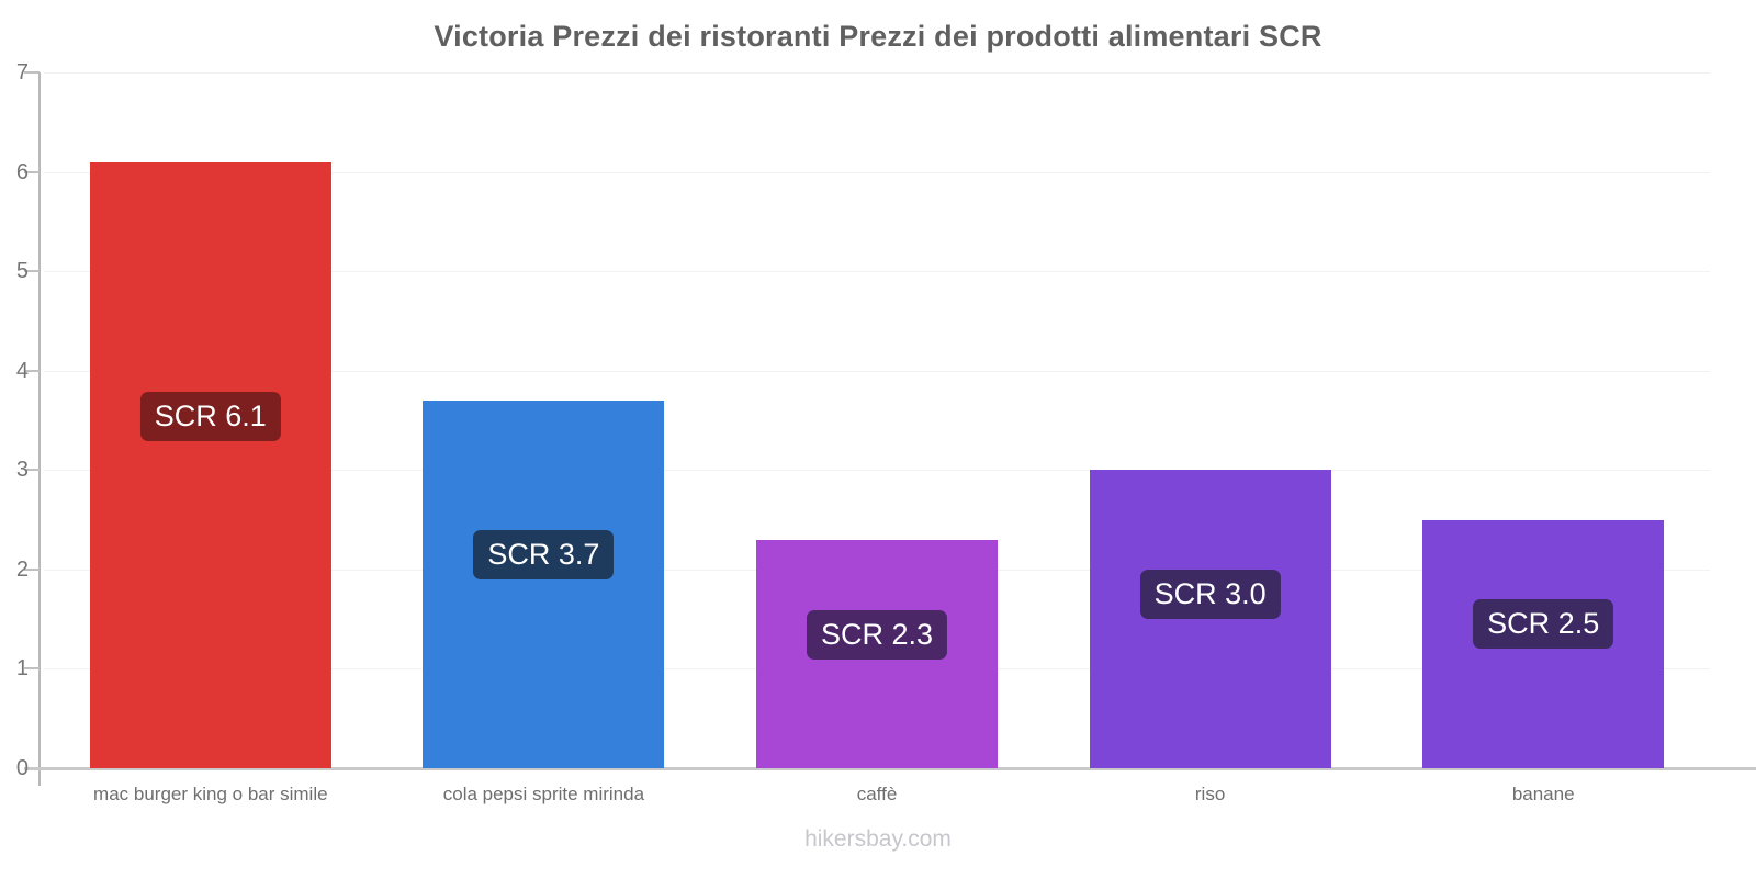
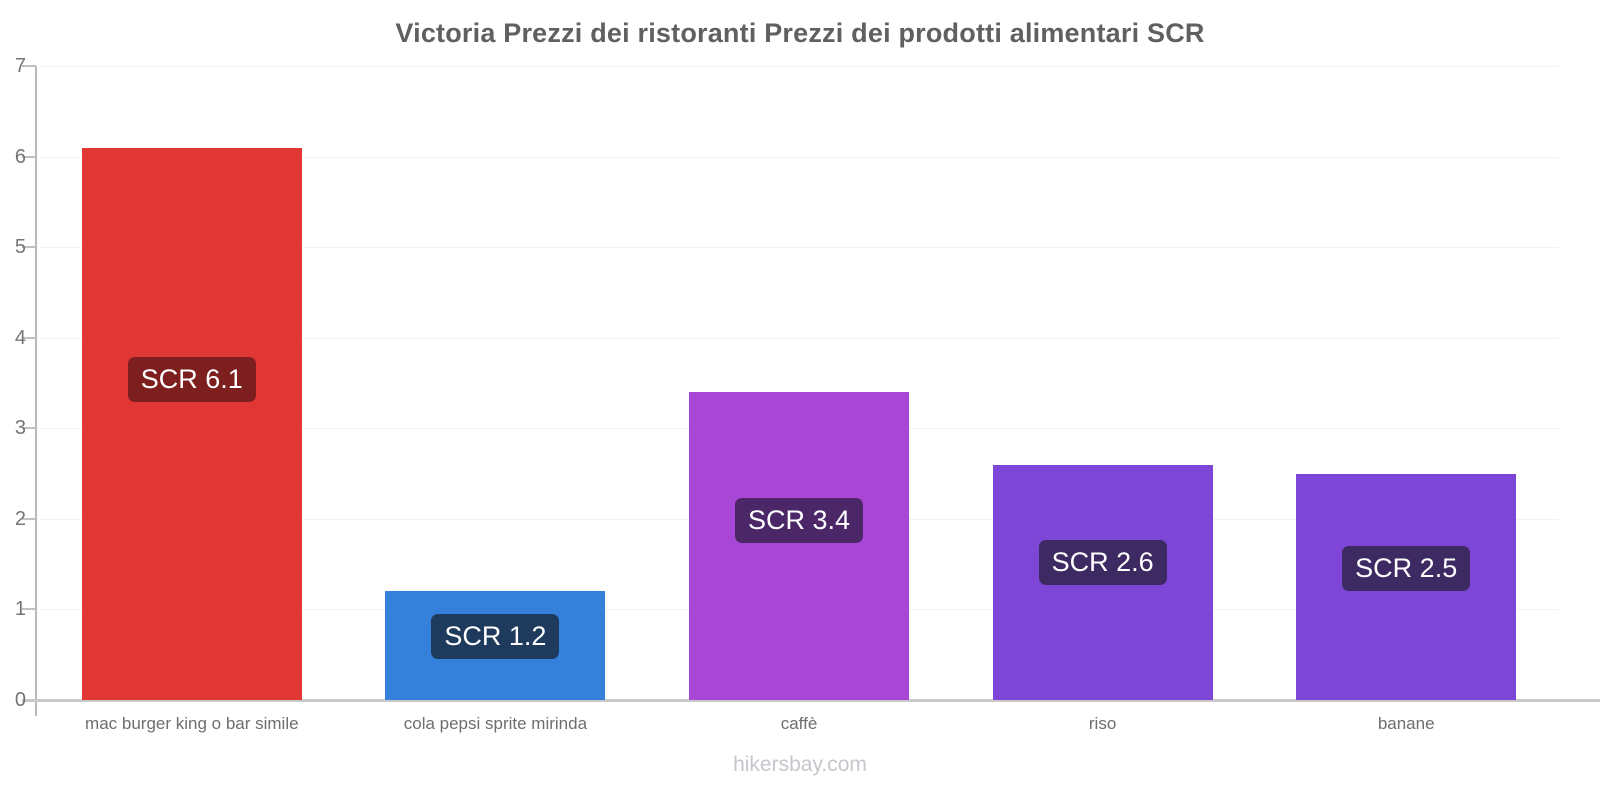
cola pepsi sprite mirinda: 3.7 -> 1.2
caffè: 2.3 -> 3.4
riso: 3.0 -> 2.6
